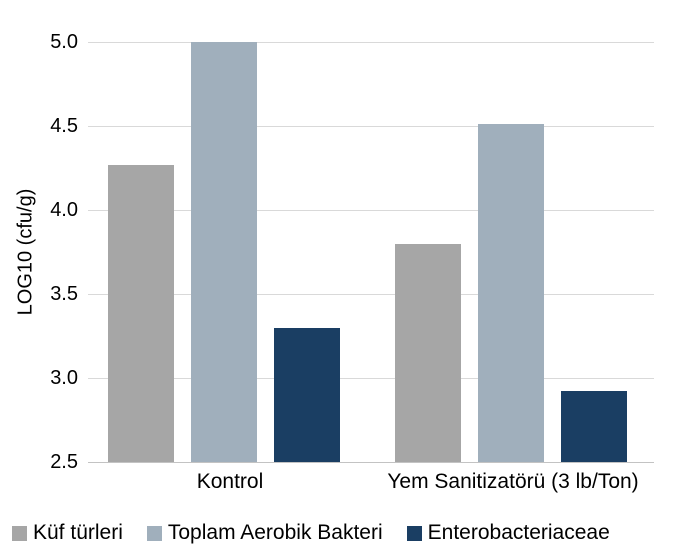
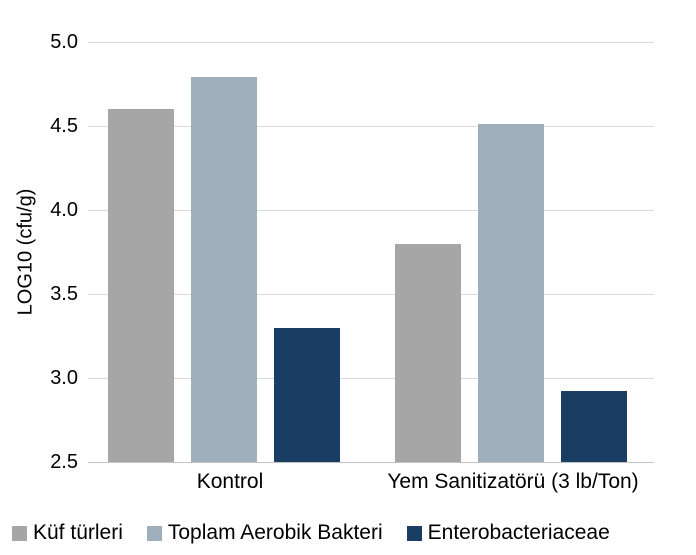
Küf türleri/Kontrol: 4.27 -> 4.60
Toplam Aerobik Bakteri/Kontrol: 5.00 -> 4.79
